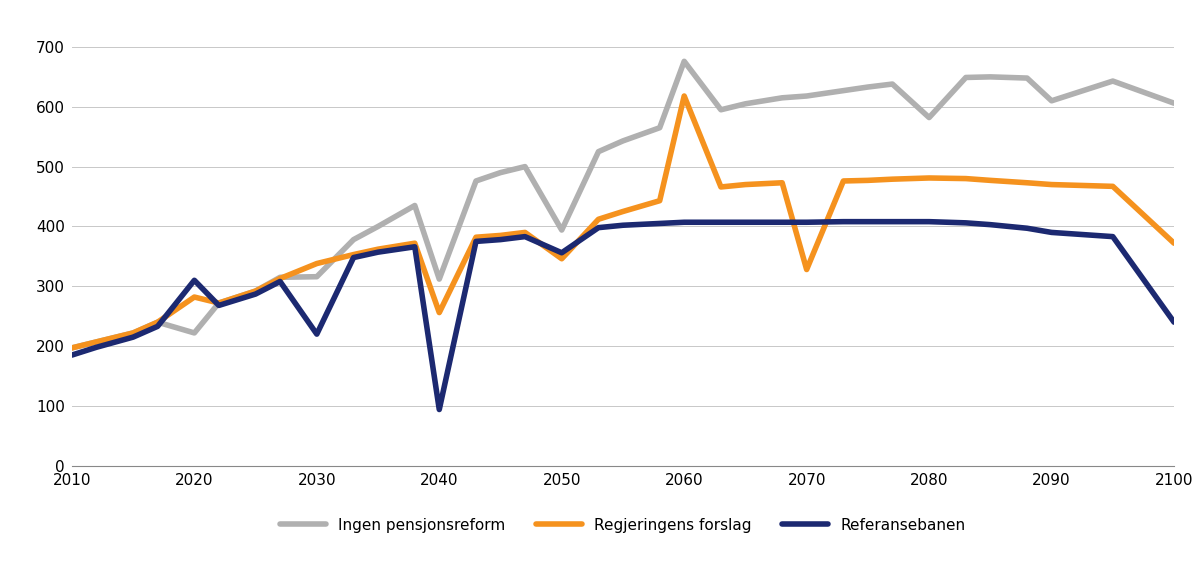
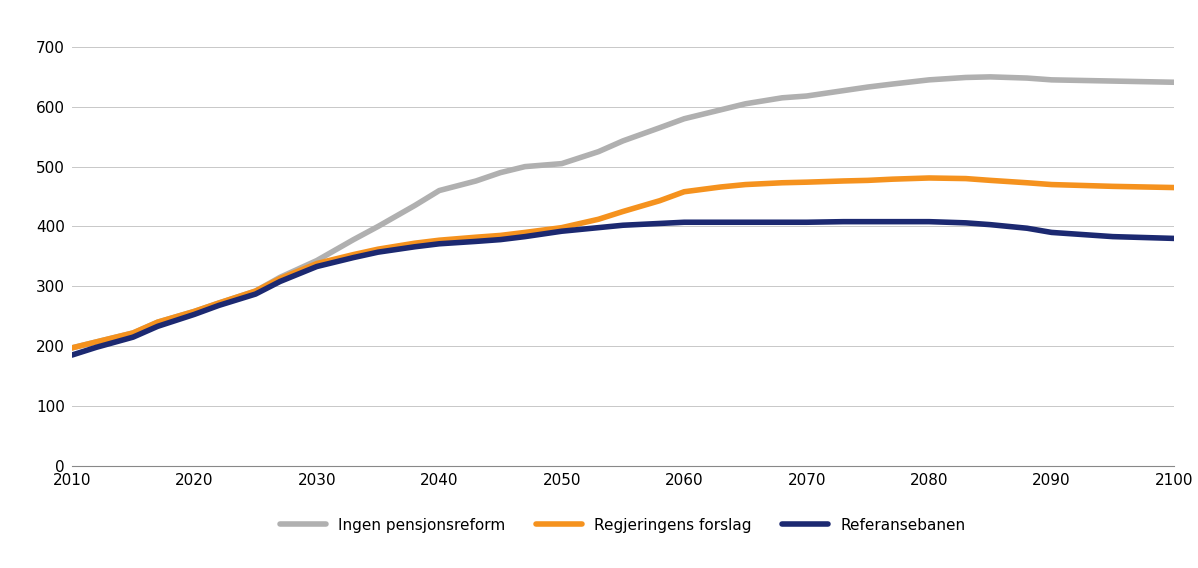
Ingen pensjonsreform/2020: 222 -> 258
Regjeringens forslag/2020: 282 -> 258
Referansebanen/2020: 310 -> 253
Ingen pensjonsreform/2030: 316 -> 343
Referansebanen/2030: 220 -> 333
Ingen pensjonsreform/2040: 312 -> 460
Regjeringens forslag/2040: 256 -> 377
Referansebanen/2040: 94 -> 371
Ingen pensjonsreform/2050: 394 -> 505
Regjeringens forslag/2050: 346 -> 398
Referansebanen/2050: 356 -> 392
Ingen pensjonsreform/2060: 676 -> 580
Regjeringens forslag/2060: 618 -> 458
Regjeringens forslag/2070: 328 -> 474
Ingen pensjonsreform/2080: 582 -> 645
Ingen pensjonsreform/2090: 610 -> 645
Ingen pensjonsreform/2100: 606 -> 641
Regjeringens forslag/2100: 372 -> 465
Referansebanen/2100: 240 -> 380
